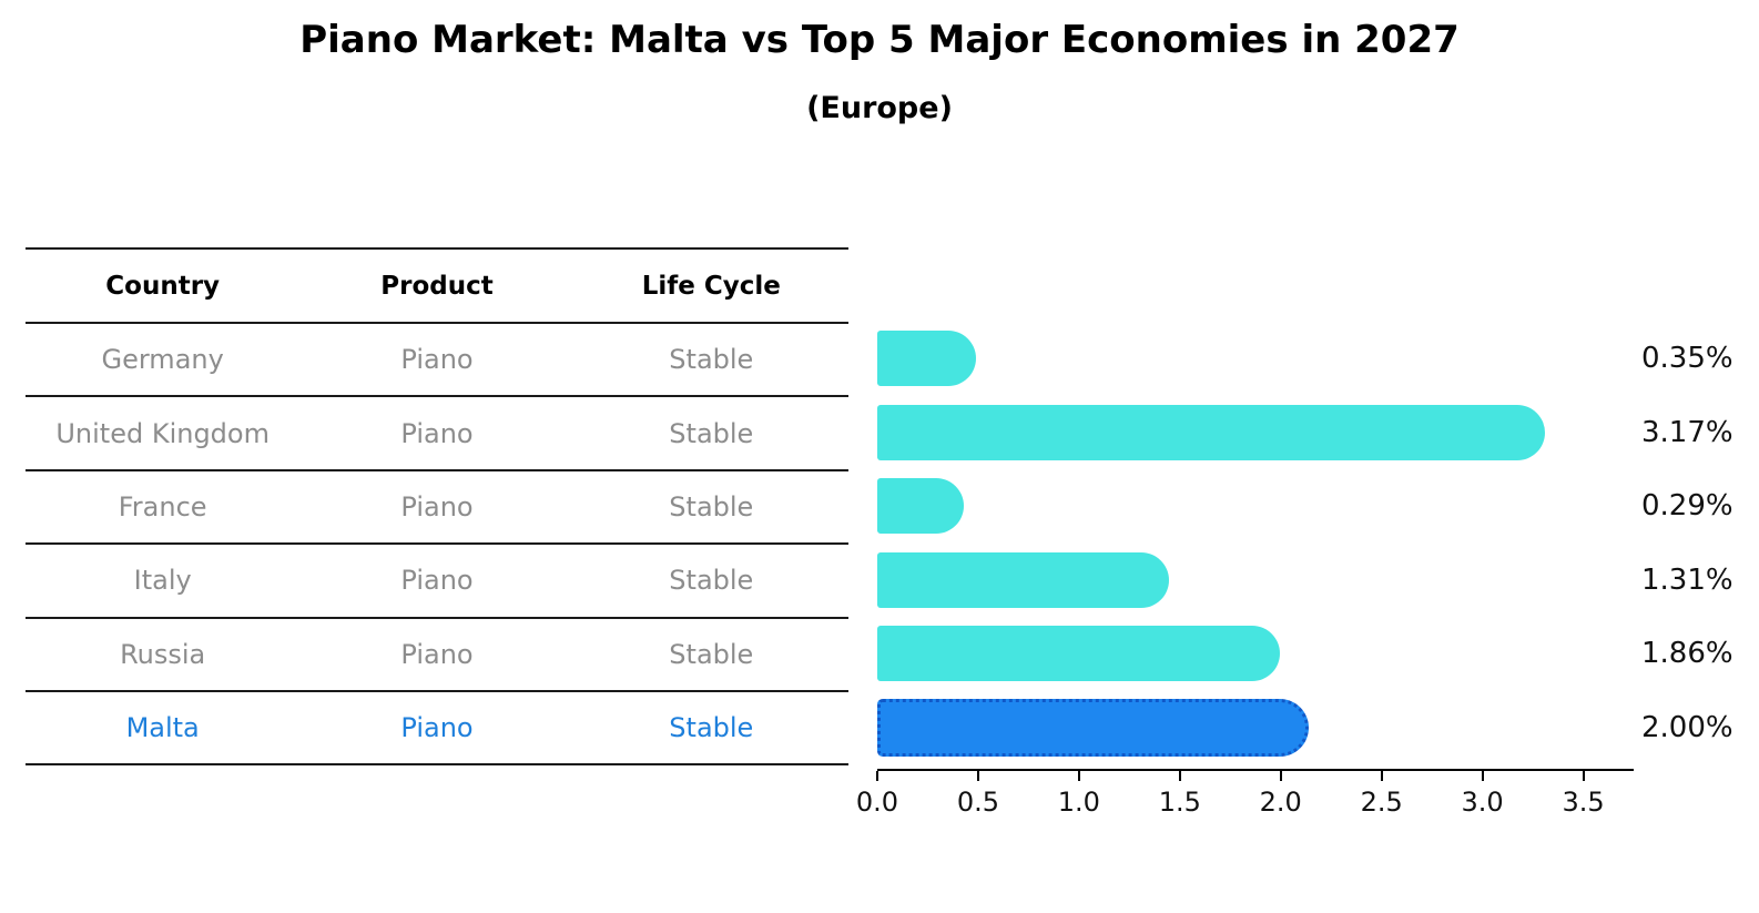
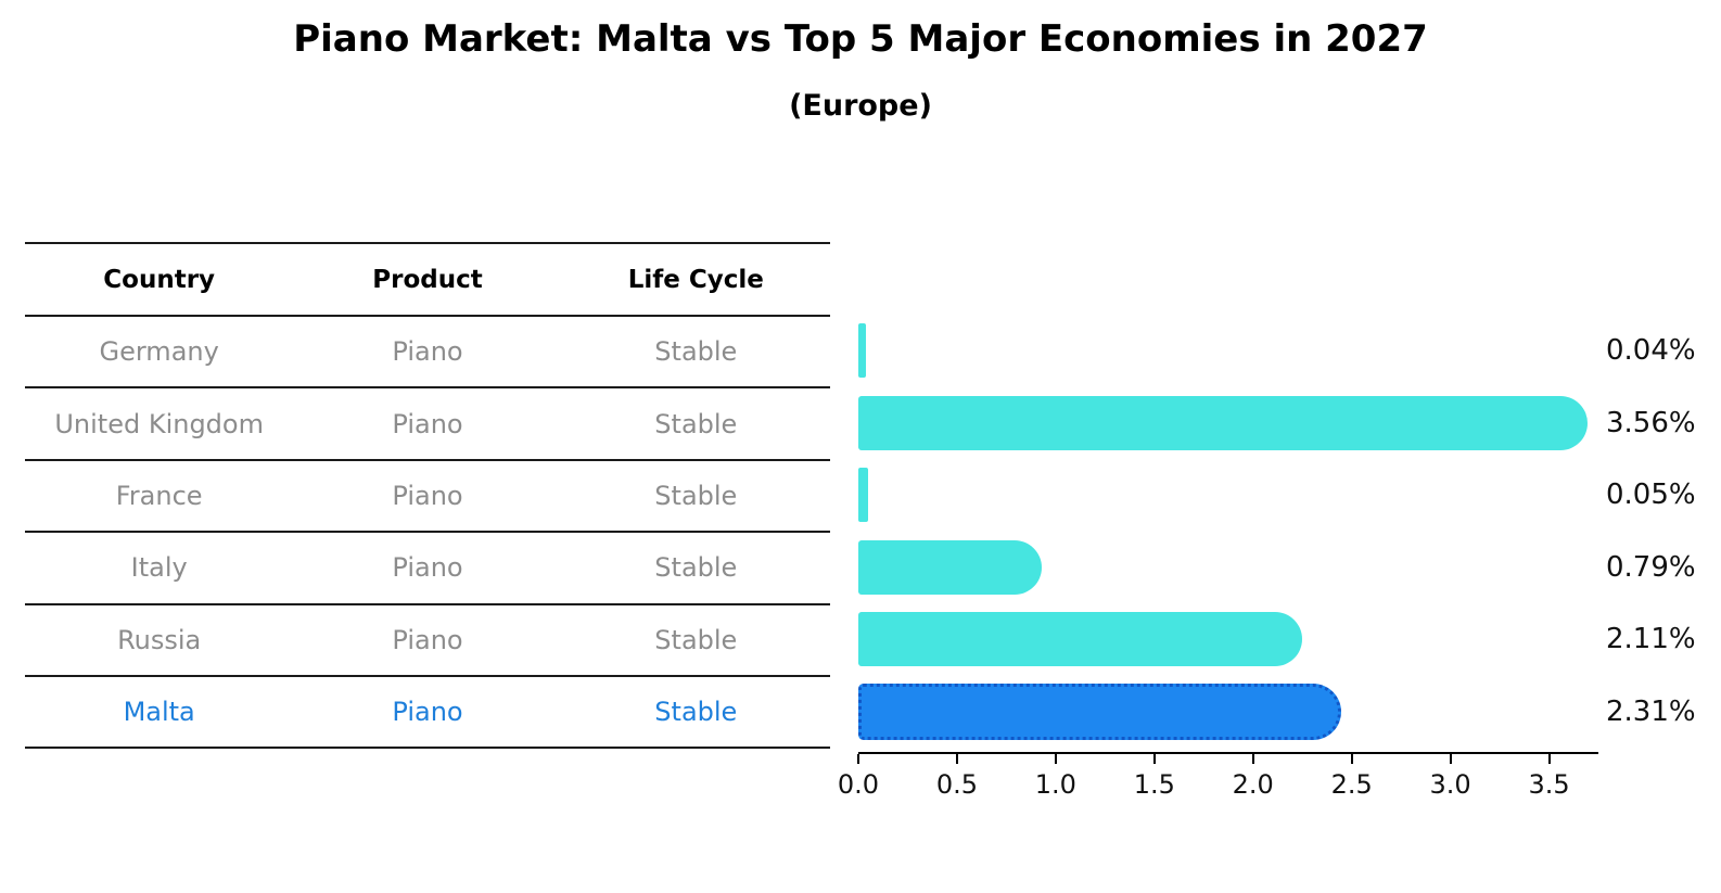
Germany: 0.35% -> 0.04%
United Kingdom: 3.17% -> 3.56%
France: 0.29% -> 0.05%
Italy: 1.31% -> 0.79%
Russia: 1.86% -> 2.11%
Malta: 2.00% -> 2.31%
